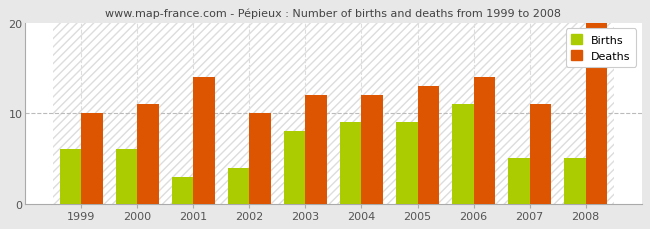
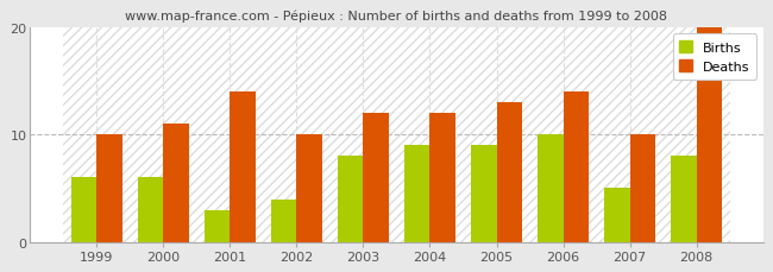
Births/2006: 11 -> 10
Deaths/2007: 11 -> 10
Births/2008: 5 -> 8
